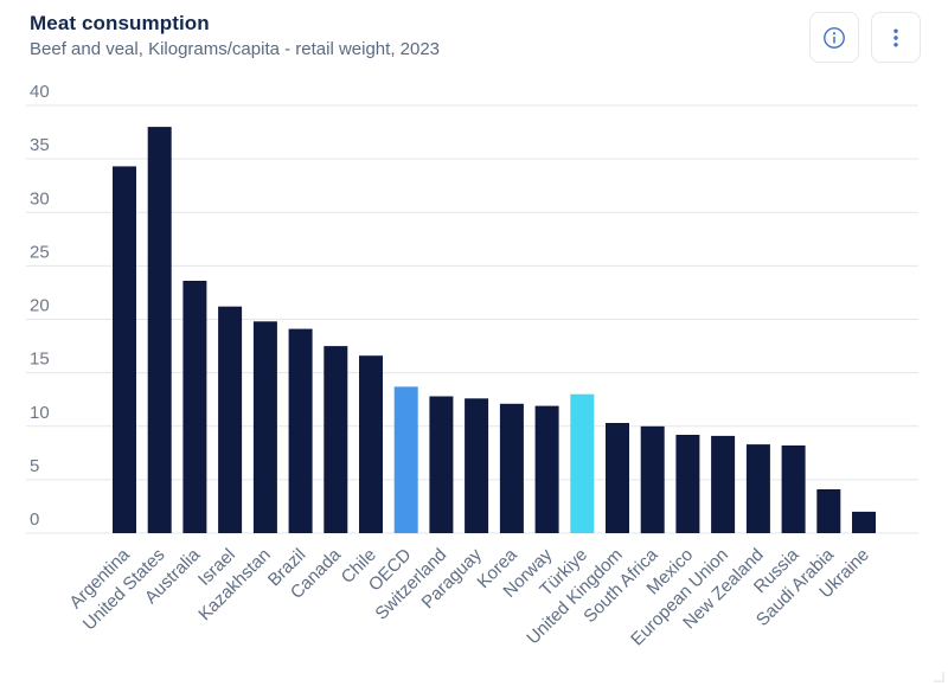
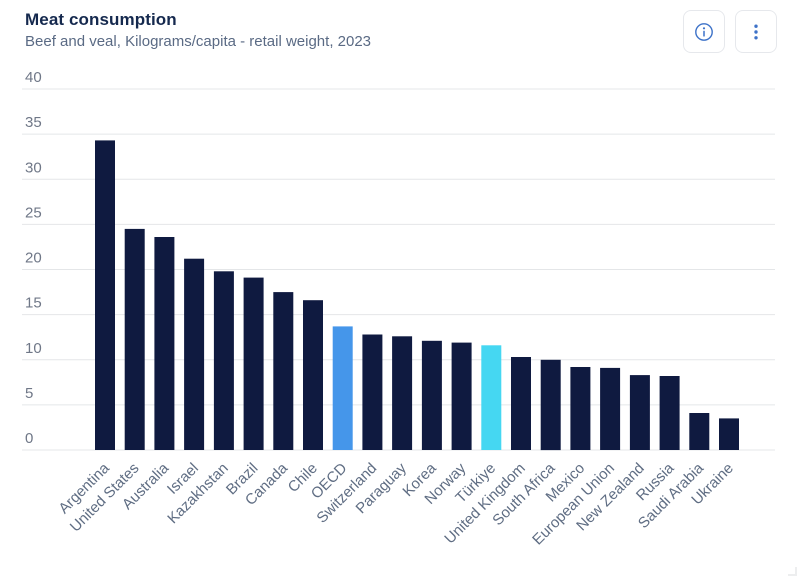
United States: 38 -> 24
Türkiye: 13 -> 12
Ukraine: 2 -> 4
